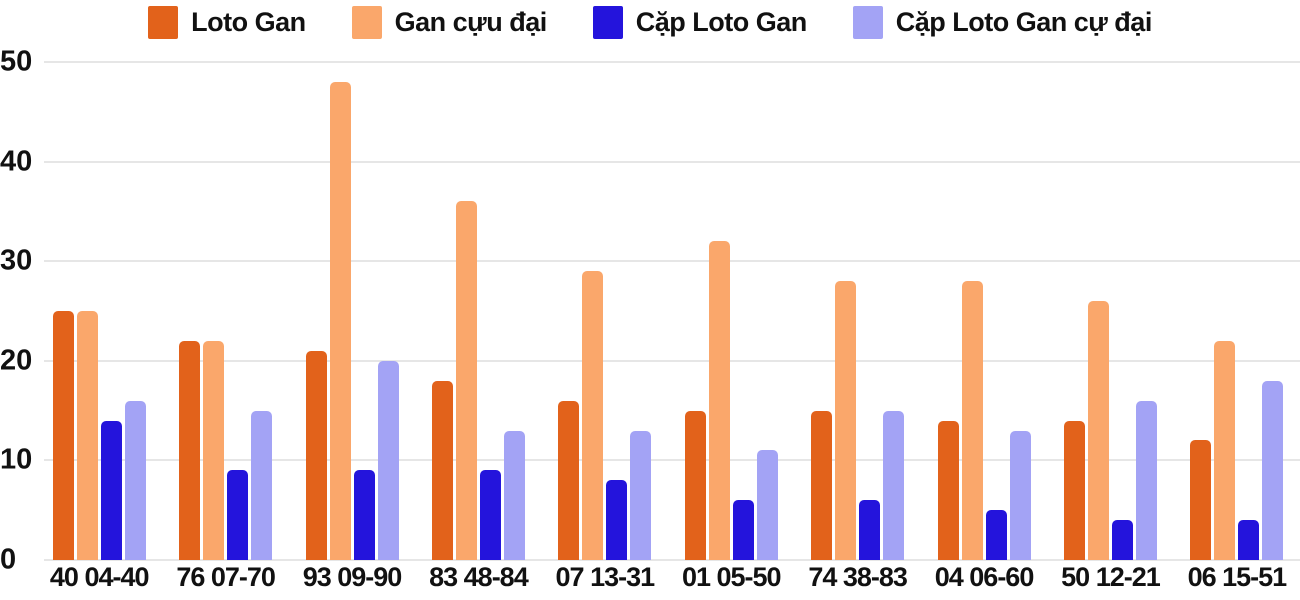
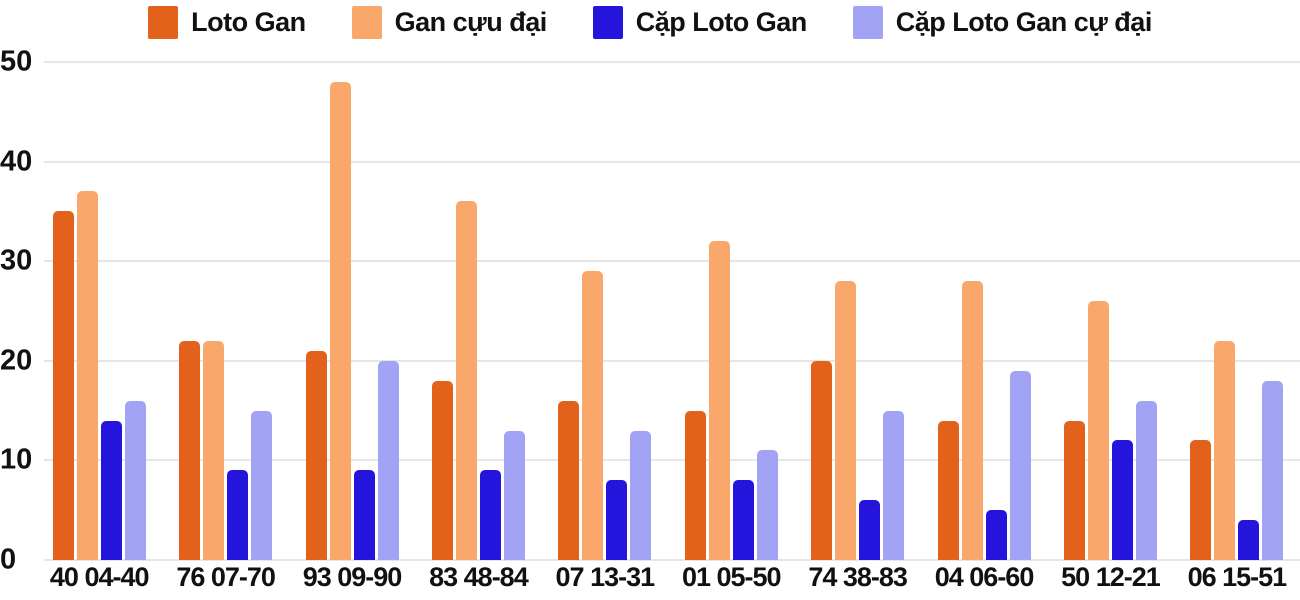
Loto Gan/40 04-40: 25 -> 35
Gan cựu đại/40 04-40: 25 -> 37
Cặp Loto Gan/01 05-50: 6 -> 8
Loto Gan/74 38-83: 15 -> 20
Cặp Loto Gan cự đại/04 06-60: 13 -> 19
Cặp Loto Gan/50 12-21: 4 -> 12
